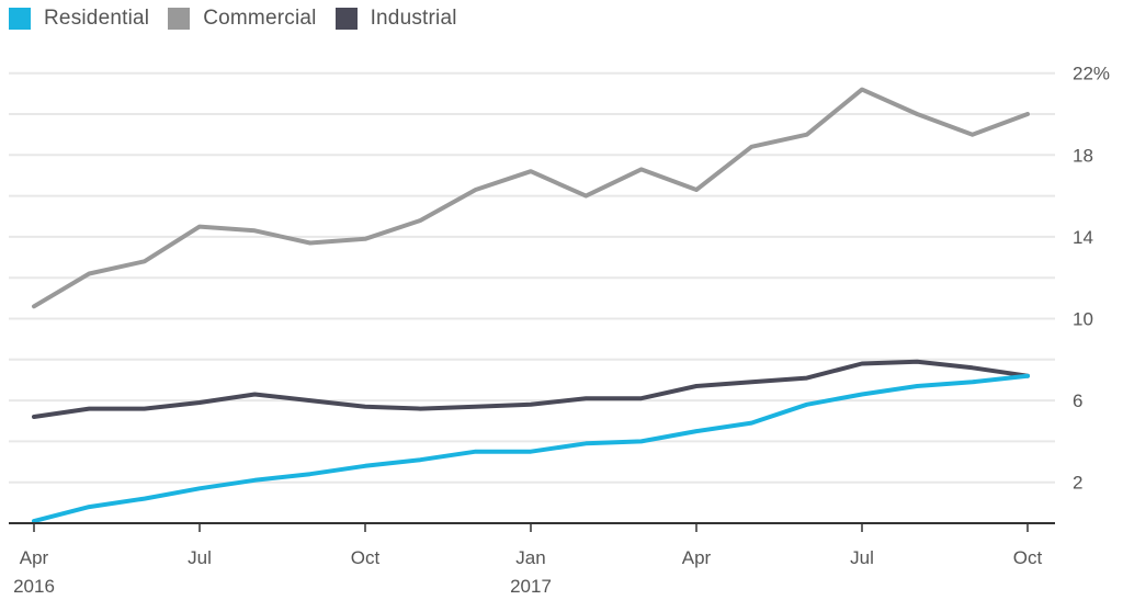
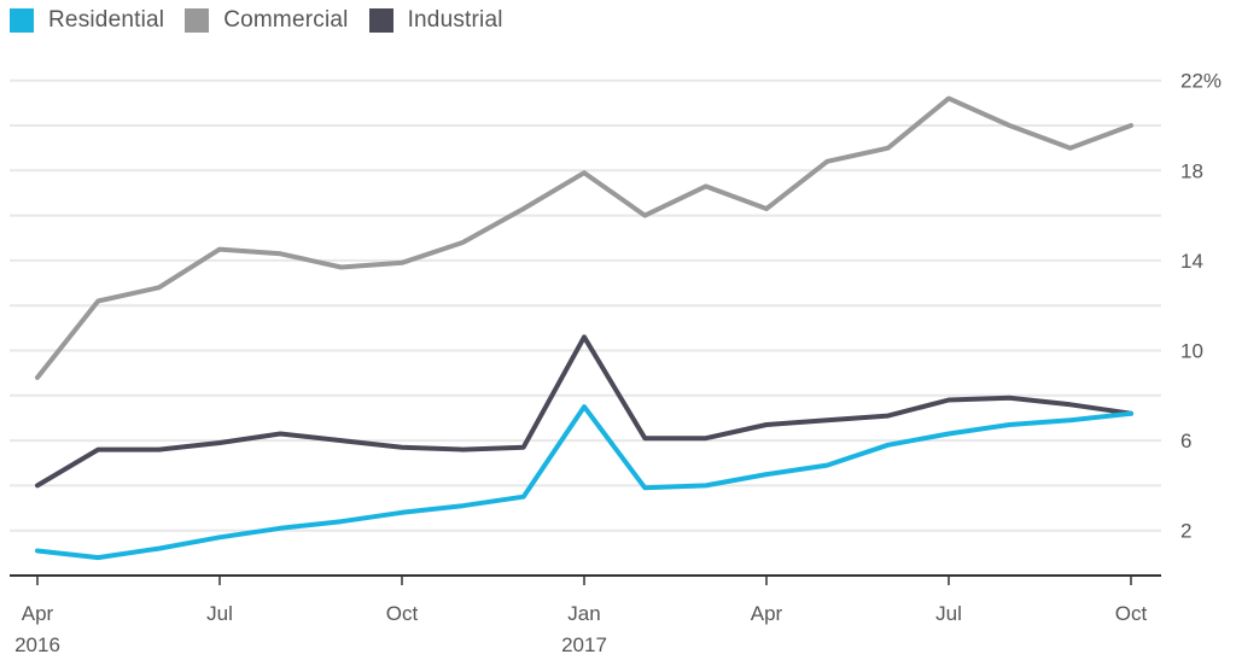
Residential/Apr 2016: 0.1% -> 1.1%
Commercial/Apr 2016: 10.6% -> 8.8%
Industrial/Apr 2016: 5.2% -> 4.0%
Residential/Jan 2017: 3.5% -> 7.5%
Commercial/Jan 2017: 17.2% -> 17.9%
Industrial/Jan 2017: 5.8% -> 10.6%
